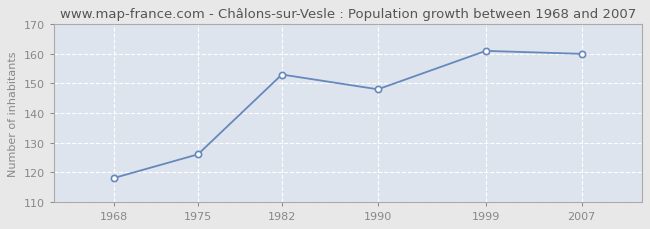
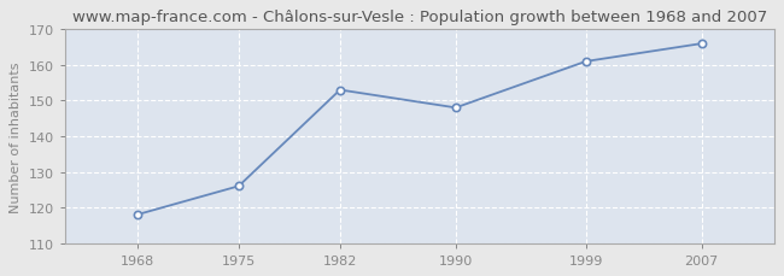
2007: 160 -> 166
